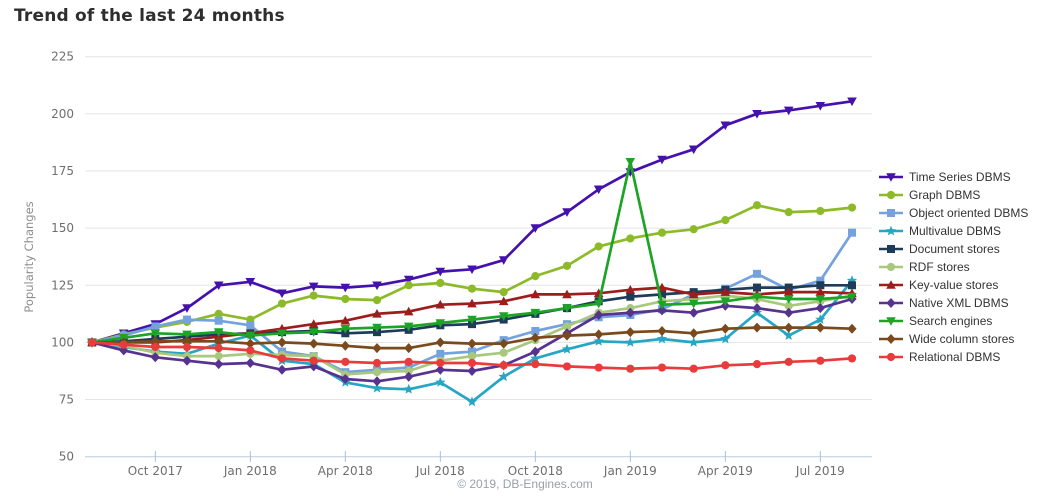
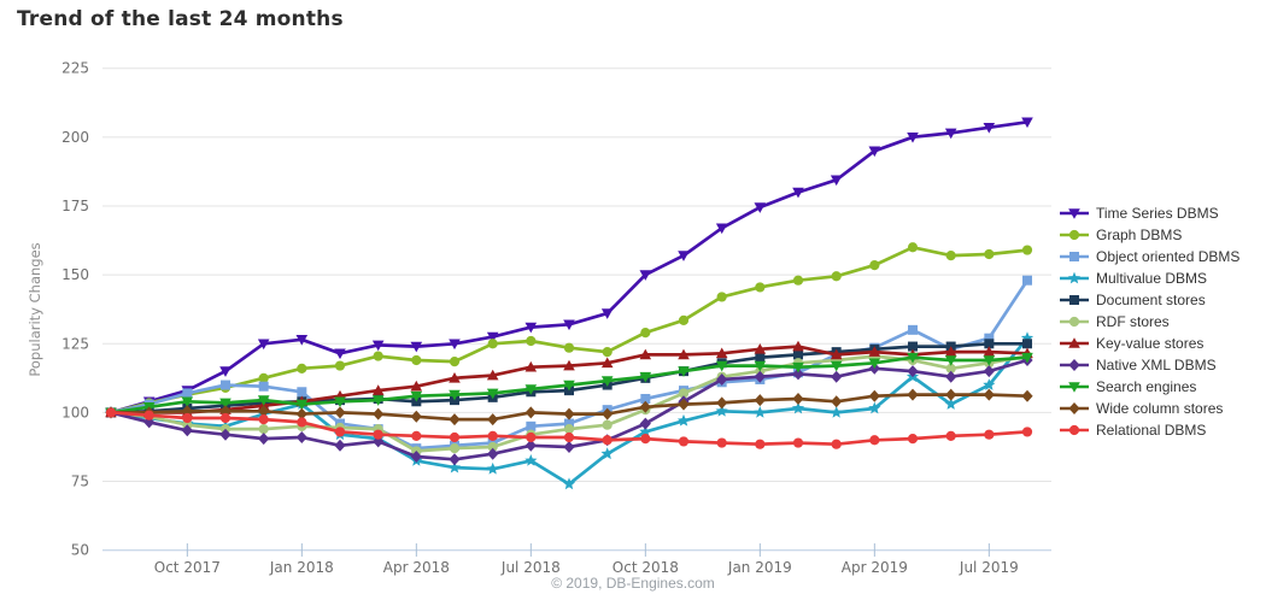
Graph DBMS/Jan 2018: 110 -> 116
Search engines/Jan 2019: 179 -> 117
